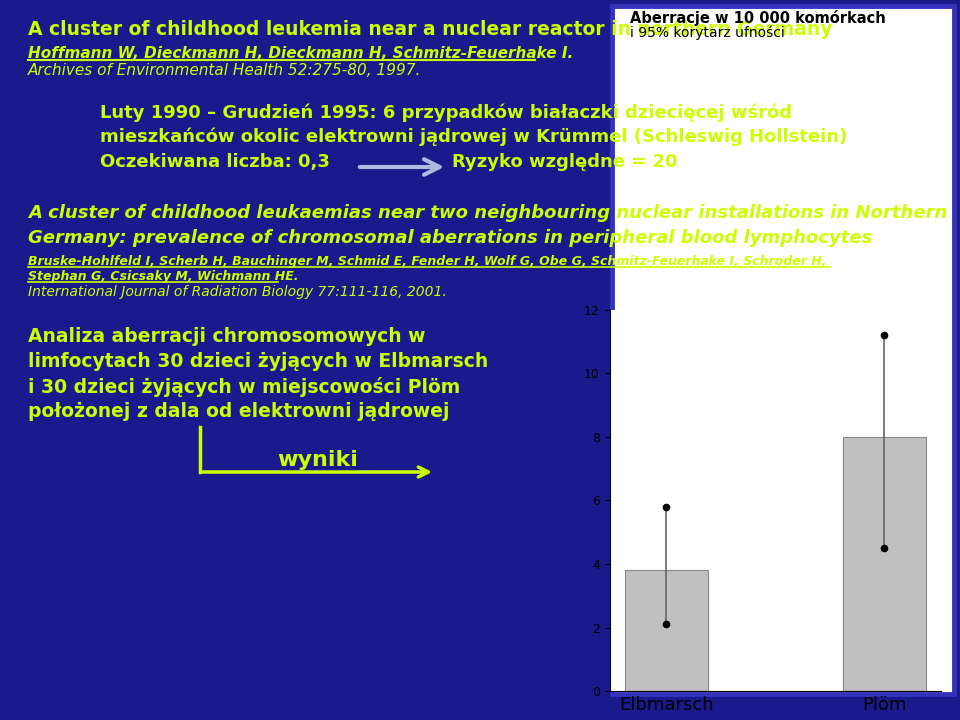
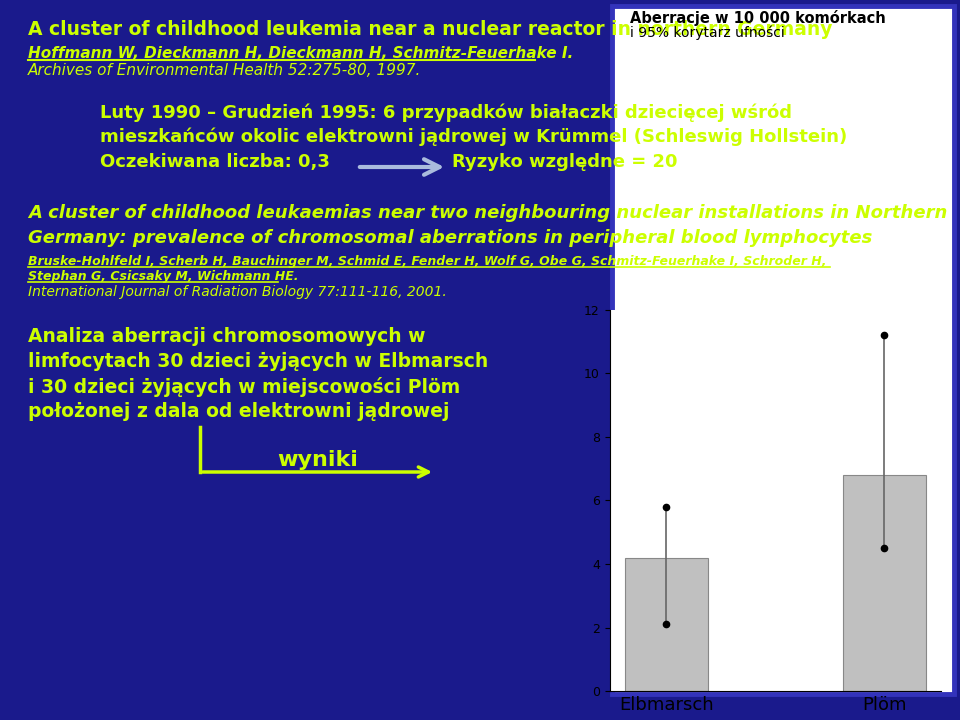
Elbmarsch: 3.8 -> 4.2
Plöm: 8.0 -> 6.8
